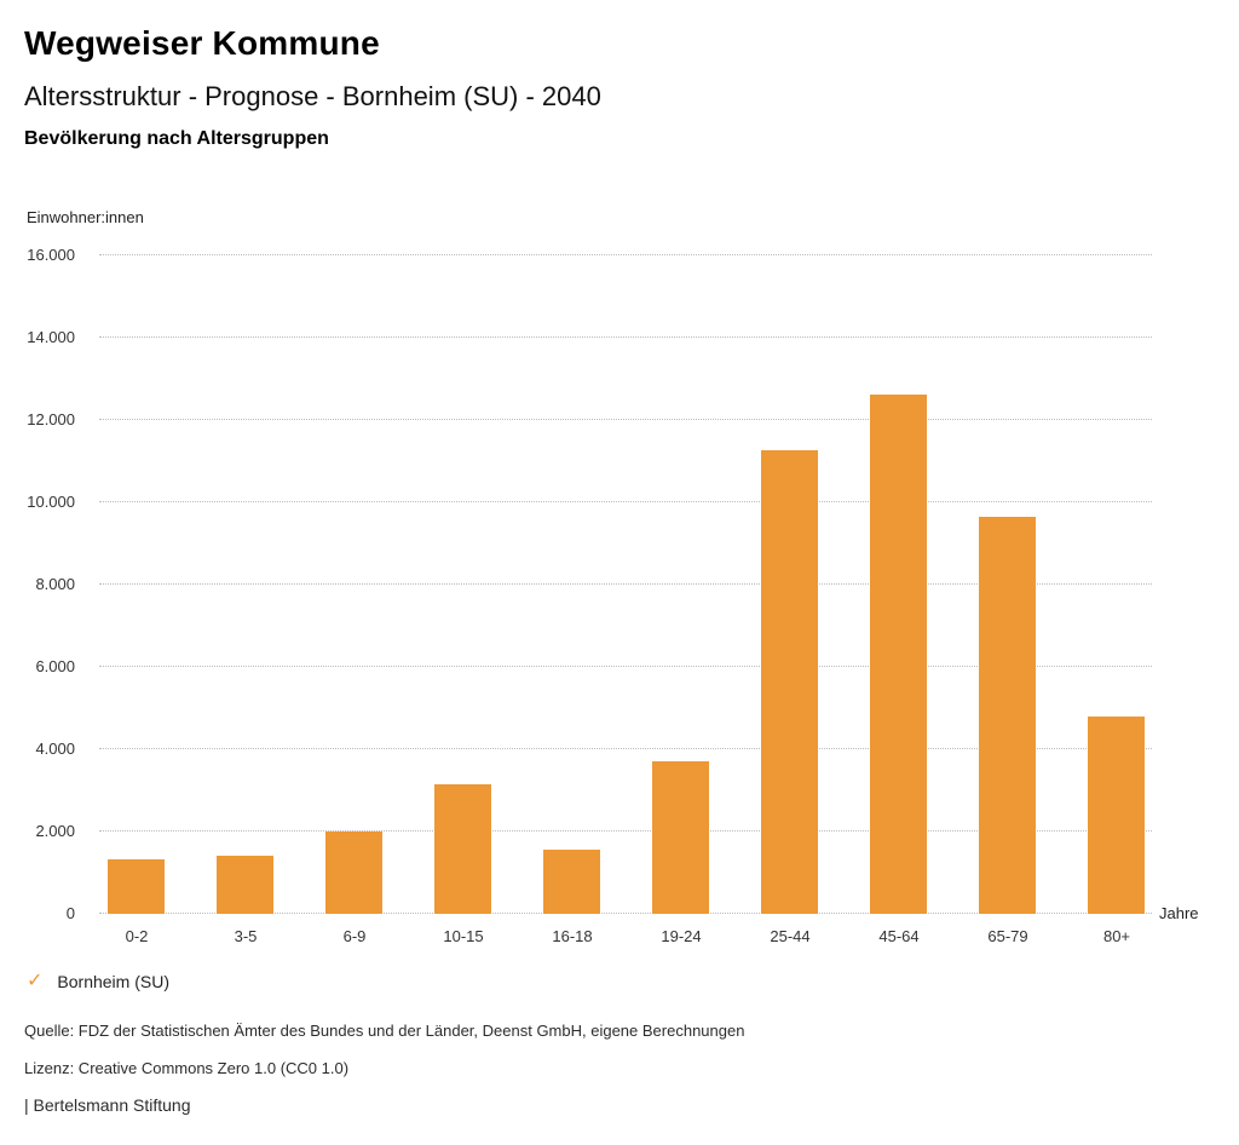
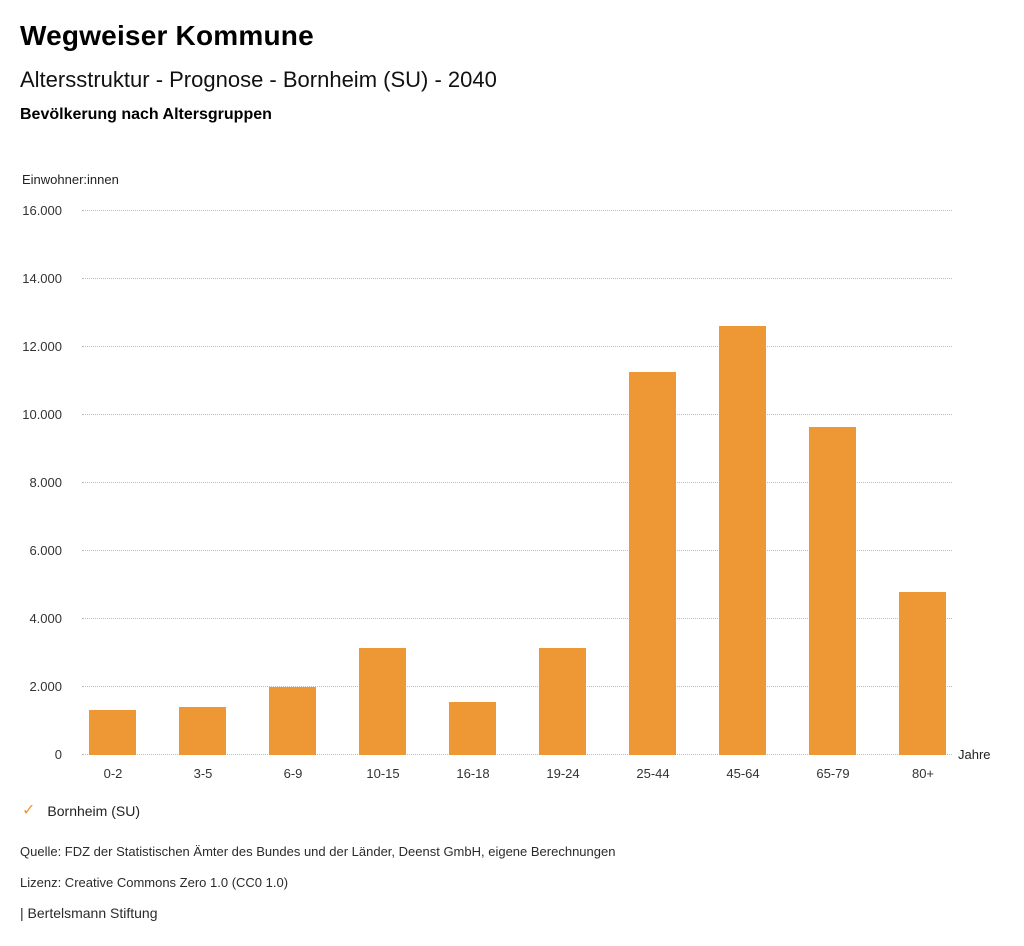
19-24: 3700 -> 3200
